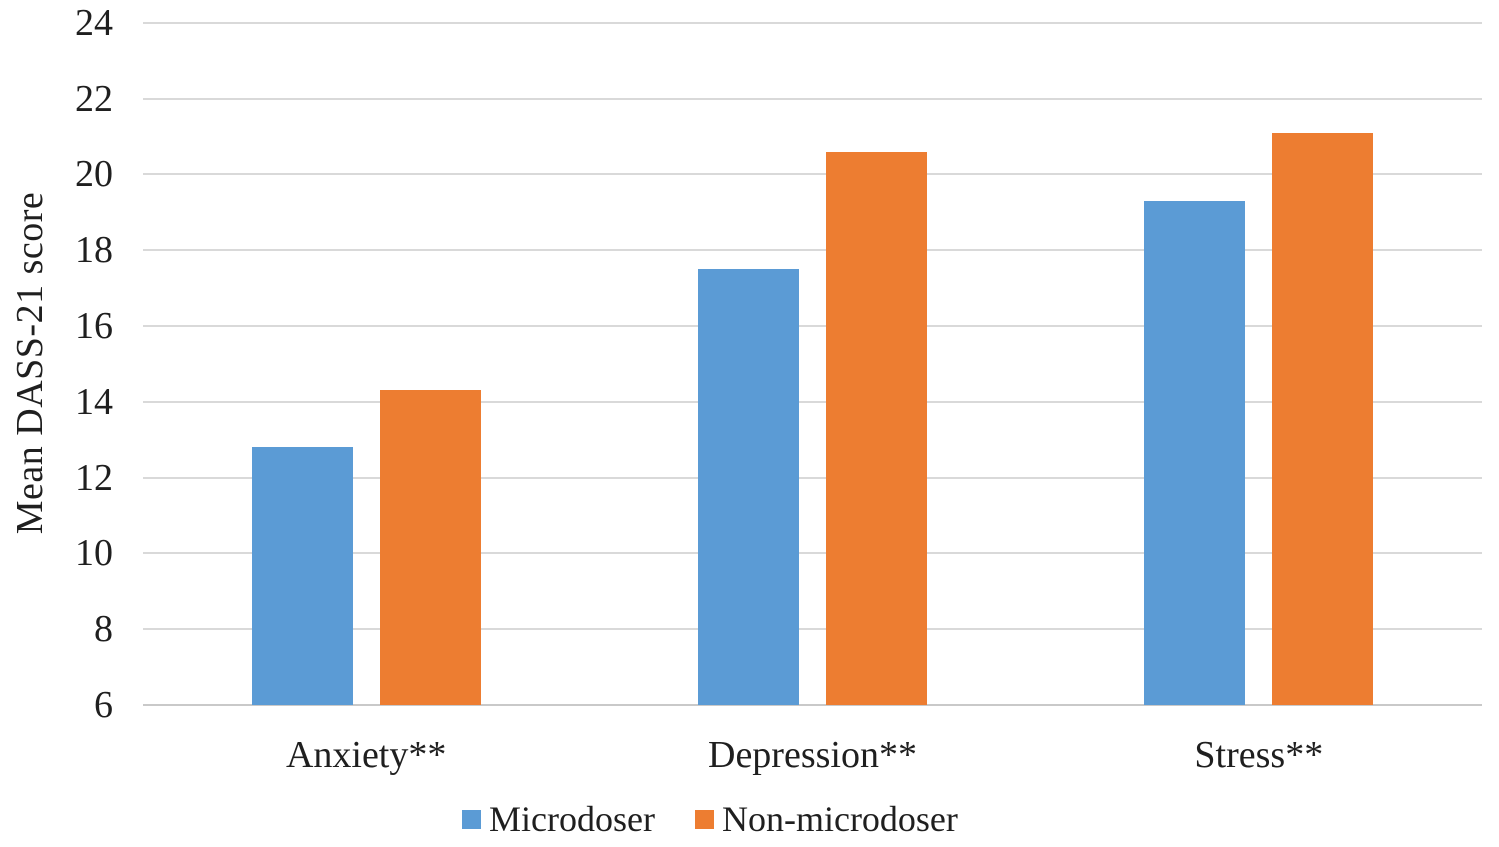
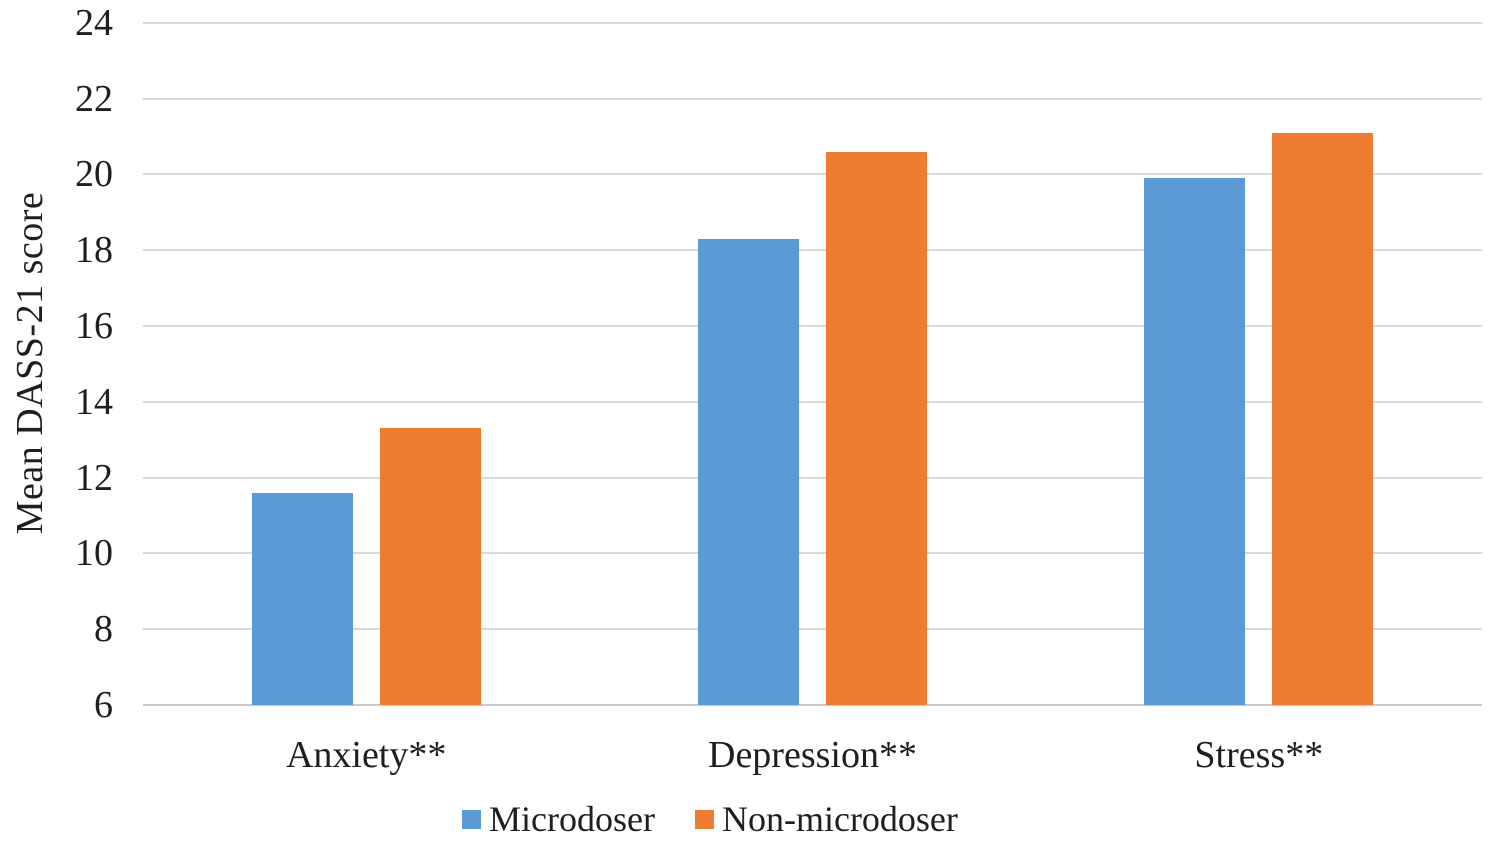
Microdoser/Anxiety**: 12.8 -> 11.6
Non-microdoser/Anxiety**: 14.3 -> 13.3
Microdoser/Depression**: 17.5 -> 18.3
Microdoser/Stress**: 19.3 -> 19.9
